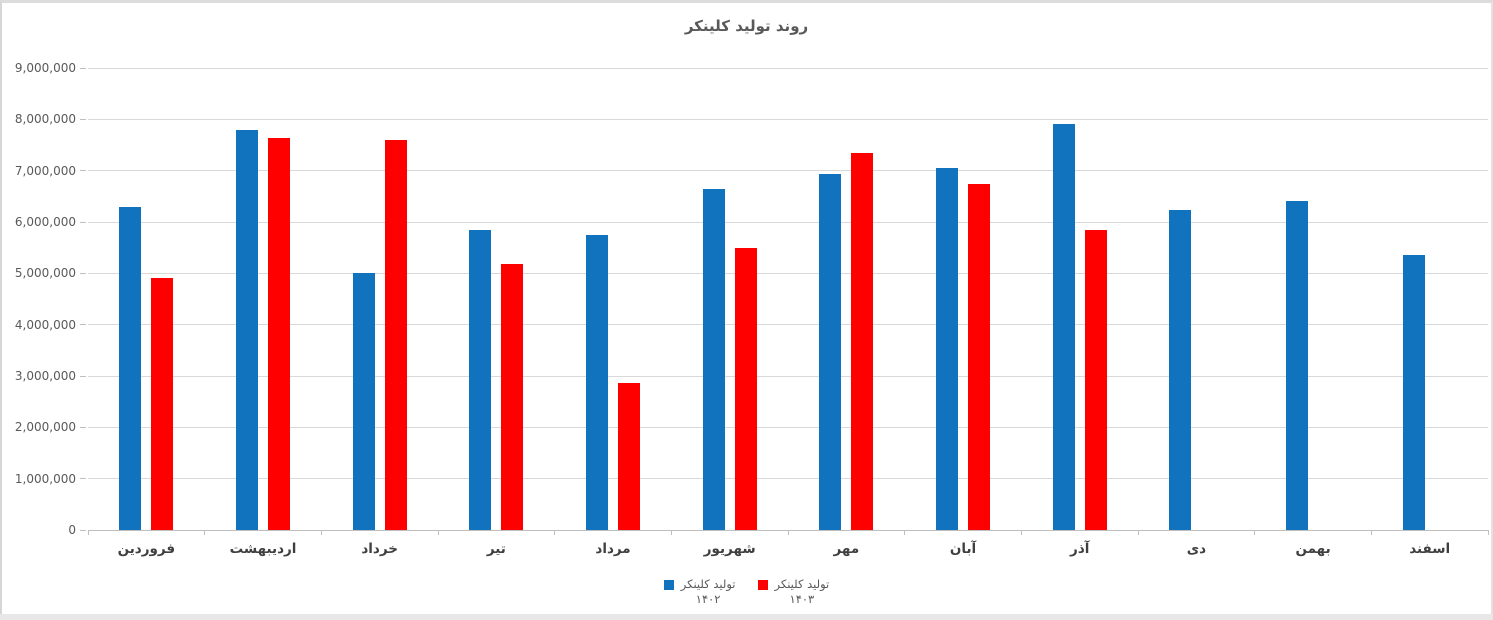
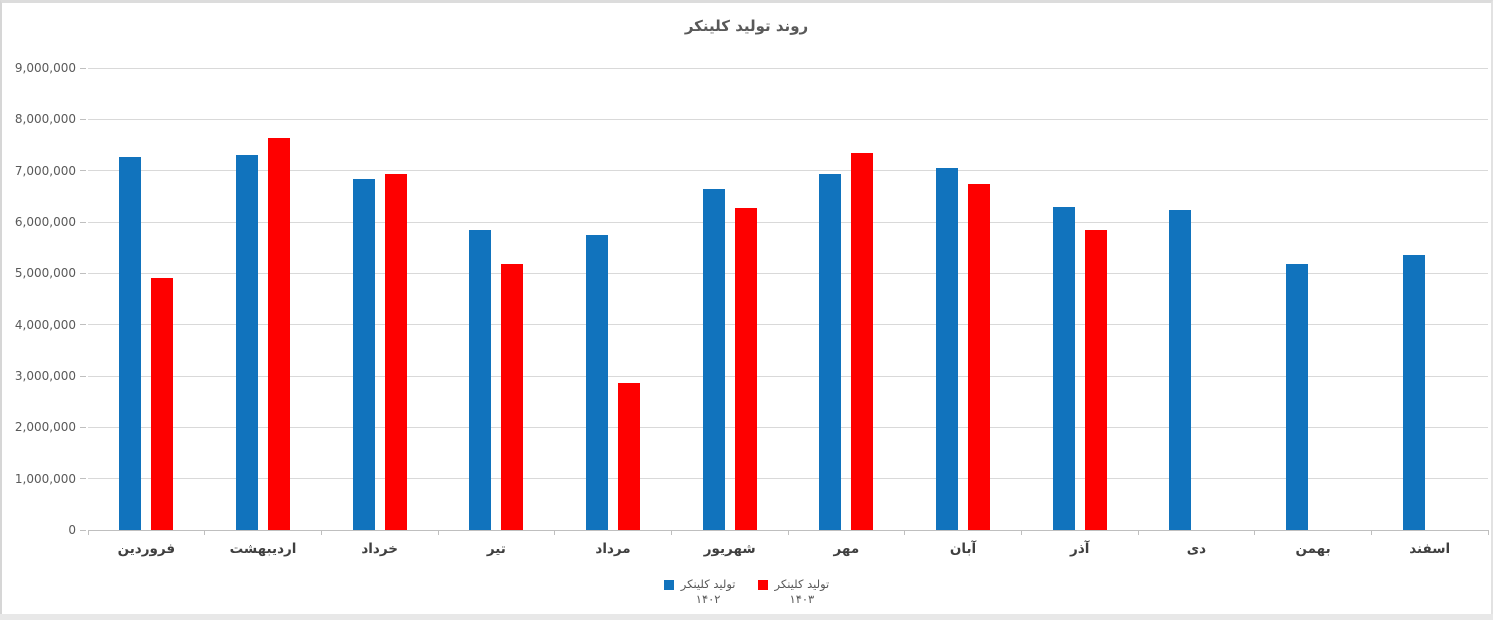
تولید کلینکر ۱۴۰۲/فروردین: 6300000 -> 7300000
تولید کلینکر ۱۴۰۲/اردیبهشت: 7800000 -> 7300000
تولید کلینکر ۱۴۰۲/خرداد: 5000000 -> 6800000
تولید کلینکر ۱۴۰۳/خرداد: 7600000 -> 6900000
تولید کلینکر ۱۴۰۳/شهریور: 5500000 -> 6300000
تولید کلینکر ۱۴۰۲/آذر: 7900000 -> 6300000
تولید کلینکر ۱۴۰۲/بهمن: 6400000 -> 5200000
